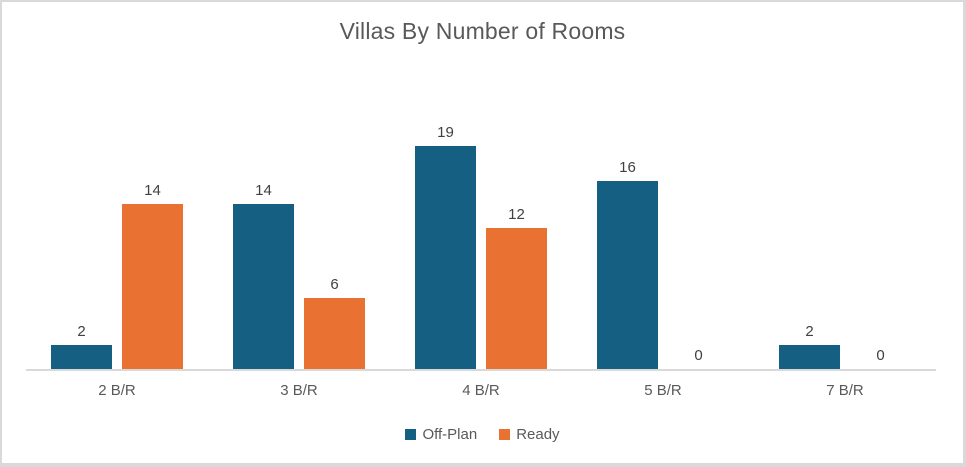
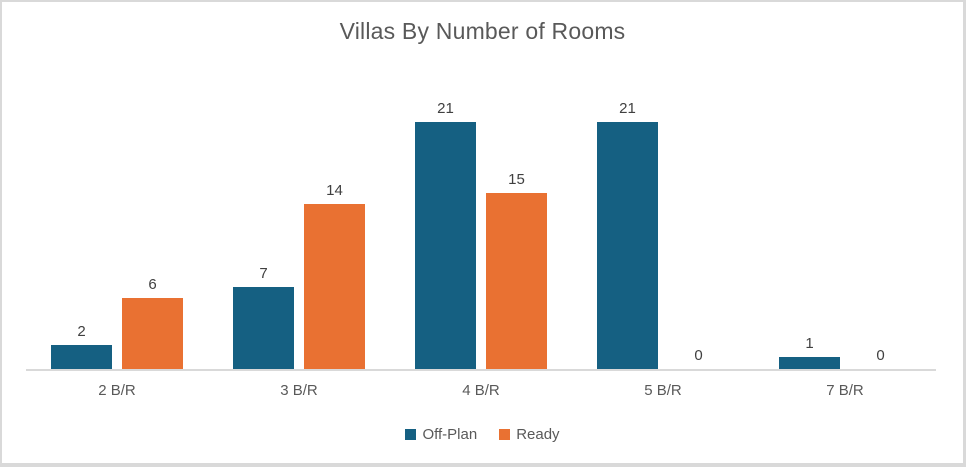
Ready/2 B/R: 14 -> 6
Off-Plan/3 B/R: 14 -> 7
Ready/3 B/R: 6 -> 14
Off-Plan/4 B/R: 19 -> 21
Ready/4 B/R: 12 -> 15
Off-Plan/5 B/R: 16 -> 21
Off-Plan/7 B/R: 2 -> 1
